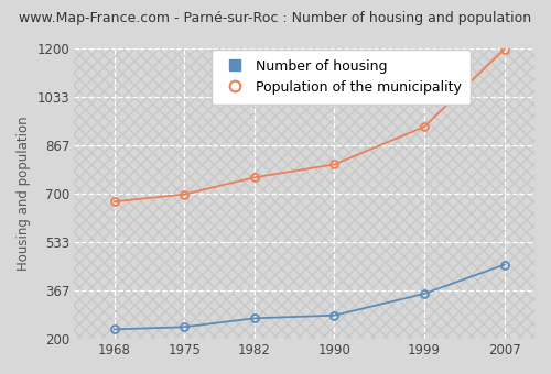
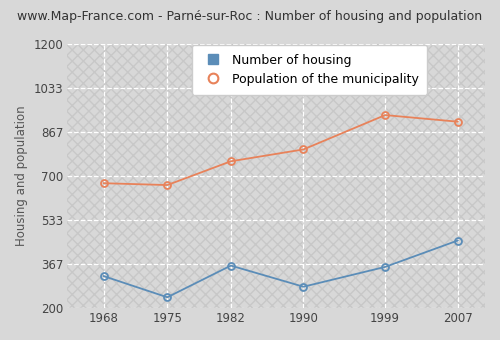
Number of housing/1968: 232 -> 320
Population of the municipality/1975: 697 -> 665
Number of housing/1982: 270 -> 360
Population of the municipality/2007: 1197 -> 905
